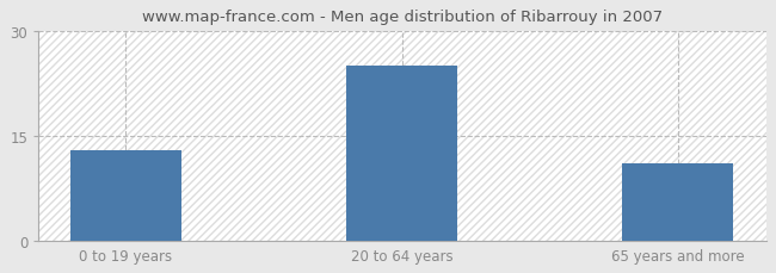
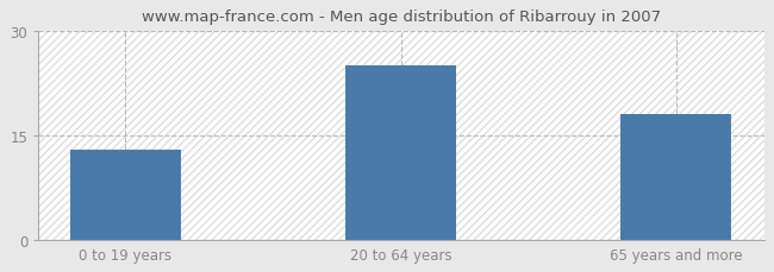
65 years and more: 11 -> 18
